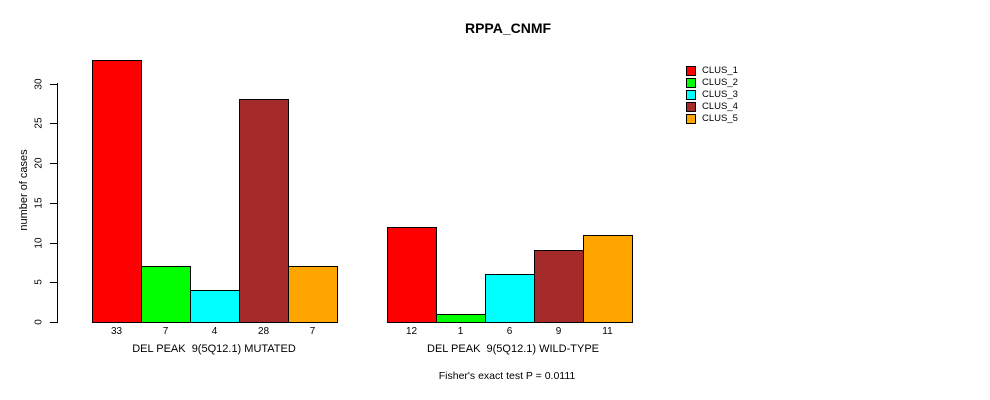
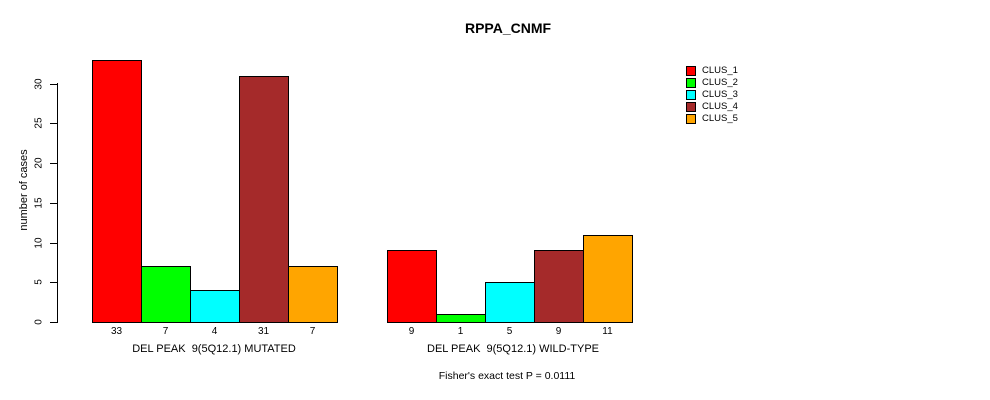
CLUS_4/DEL PEAK 9(5Q12.1) MUTATED: 28 -> 31
CLUS_1/DEL PEAK 9(5Q12.1) WILD-TYPE: 12 -> 9
CLUS_3/DEL PEAK 9(5Q12.1) WILD-TYPE: 6 -> 5
